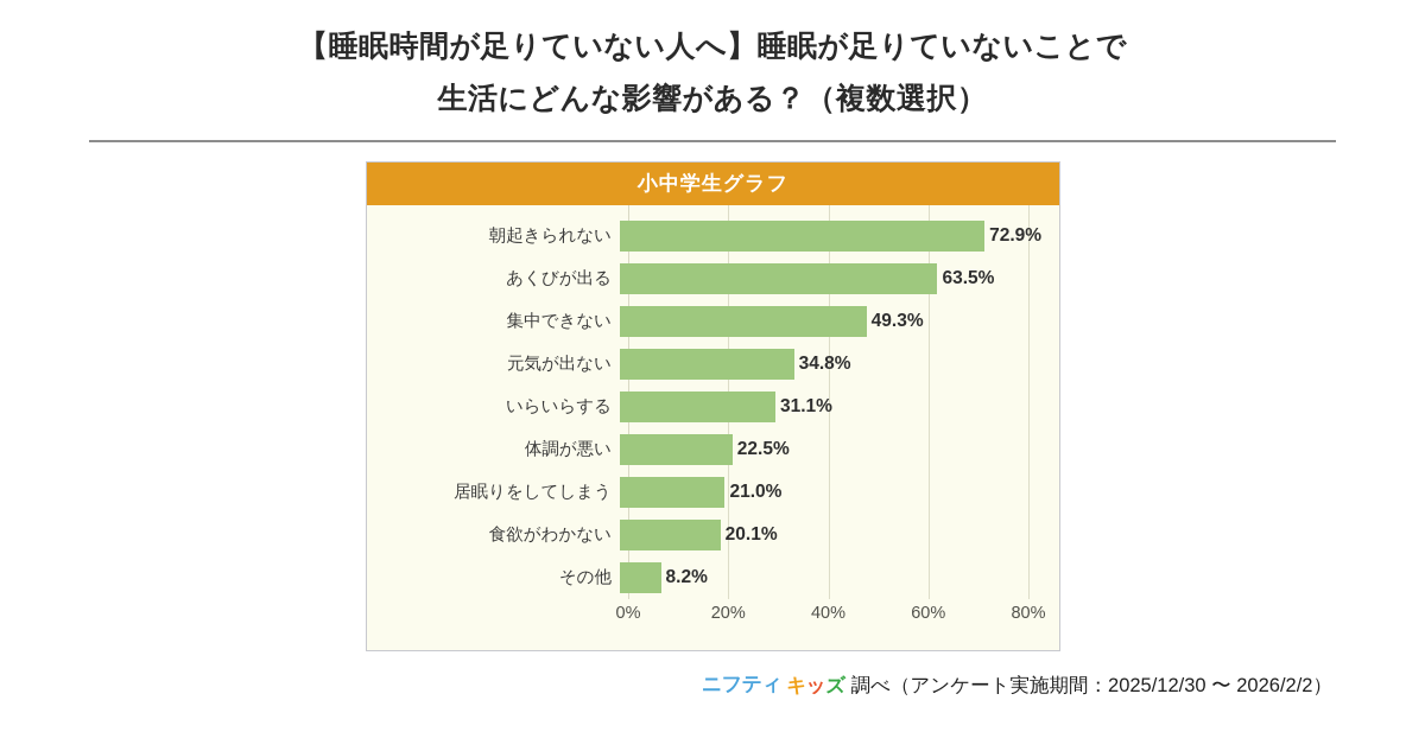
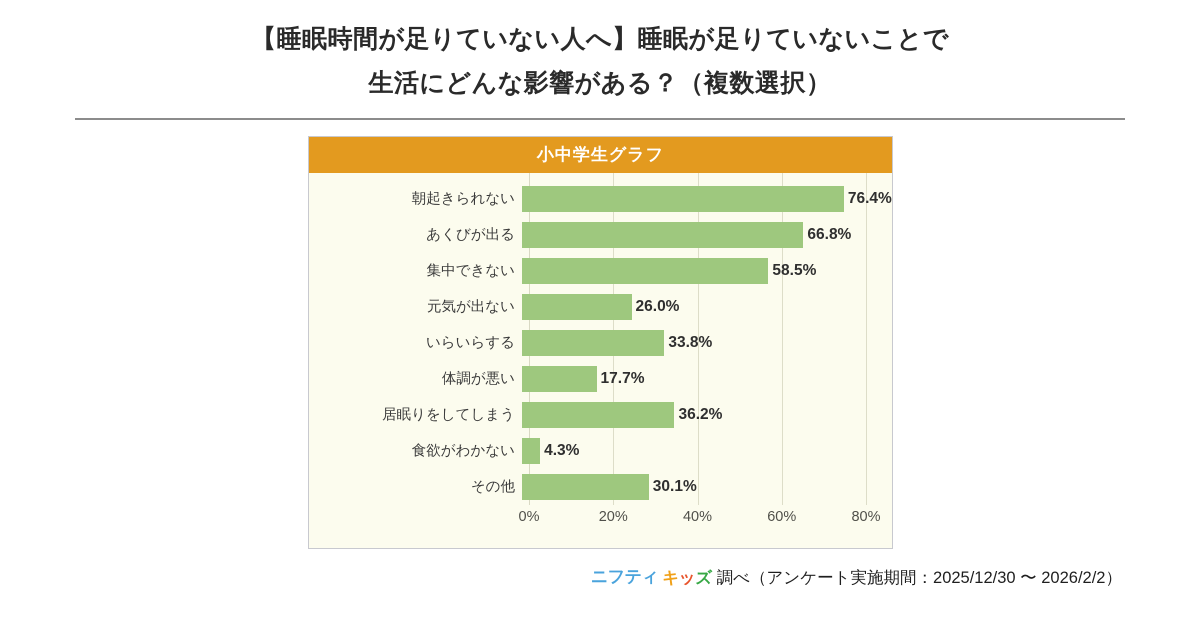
朝起きられない: 72.9% -> 76.4%
あくびが出る: 63.5% -> 66.8%
集中できない: 49.3% -> 58.5%
元気が出ない: 34.8% -> 26.0%
いらいらする: 31.1% -> 33.8%
体調が悪い: 22.5% -> 17.7%
居眠りをしてしまう: 21.0% -> 36.2%
食欲がわかない: 20.1% -> 4.3%
その他: 8.2% -> 30.1%
